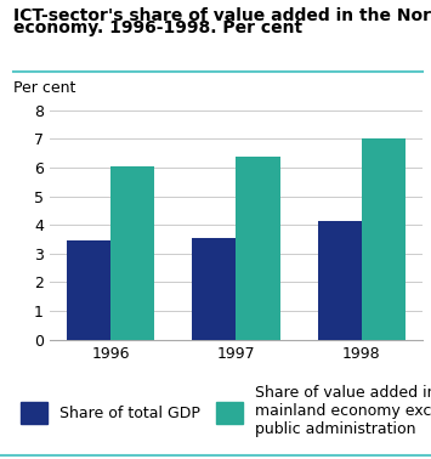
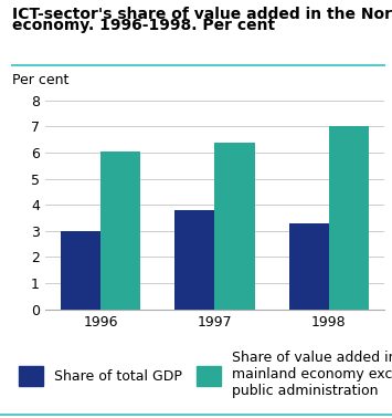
Share of total GDP/1996: 3.45 -> 3.00
Share of total GDP/1997: 3.55 -> 3.80
Share of total GDP/1998: 4.15 -> 3.30
